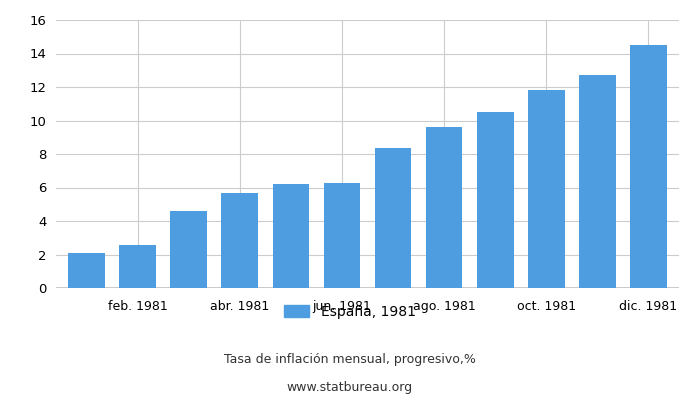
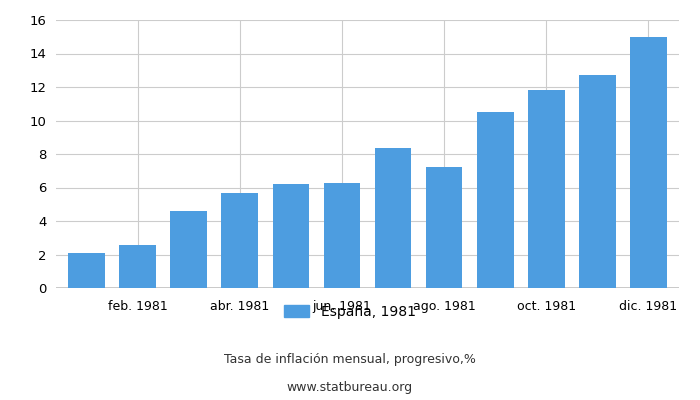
ago. 1981: 9.6 -> 7.2
dic. 1981: 14.5 -> 15.0
